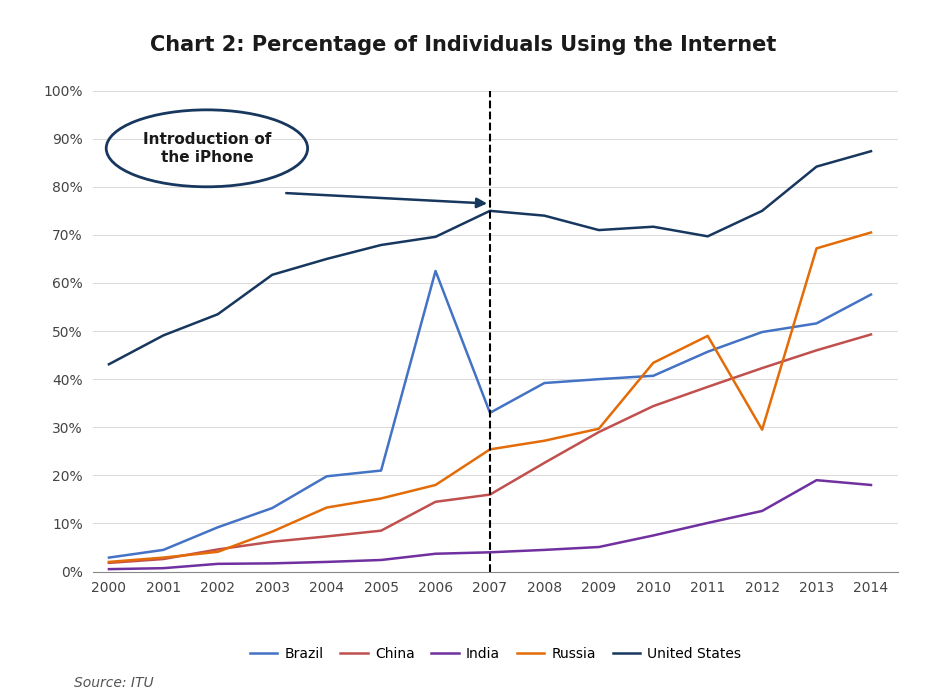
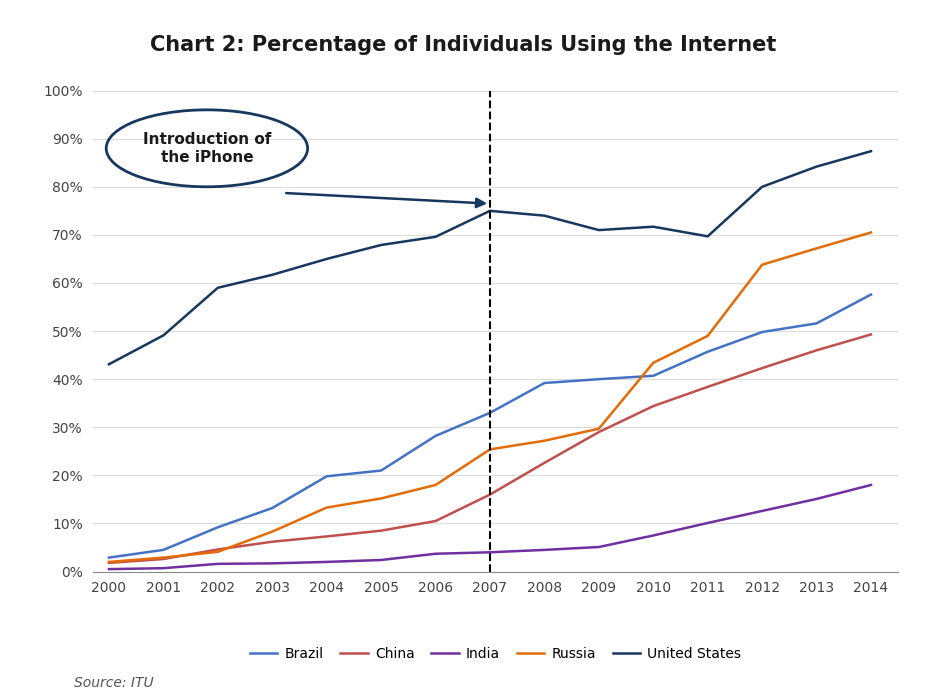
United States/2002: 53.5% -> 59.0%
Brazil/2006: 62.5% -> 28.2%
China/2006: 14.5% -> 10.5%
Russia/2012: 29.5% -> 63.8%
United States/2012: 75.0% -> 80.0%
India/2013: 19.0% -> 15.1%
